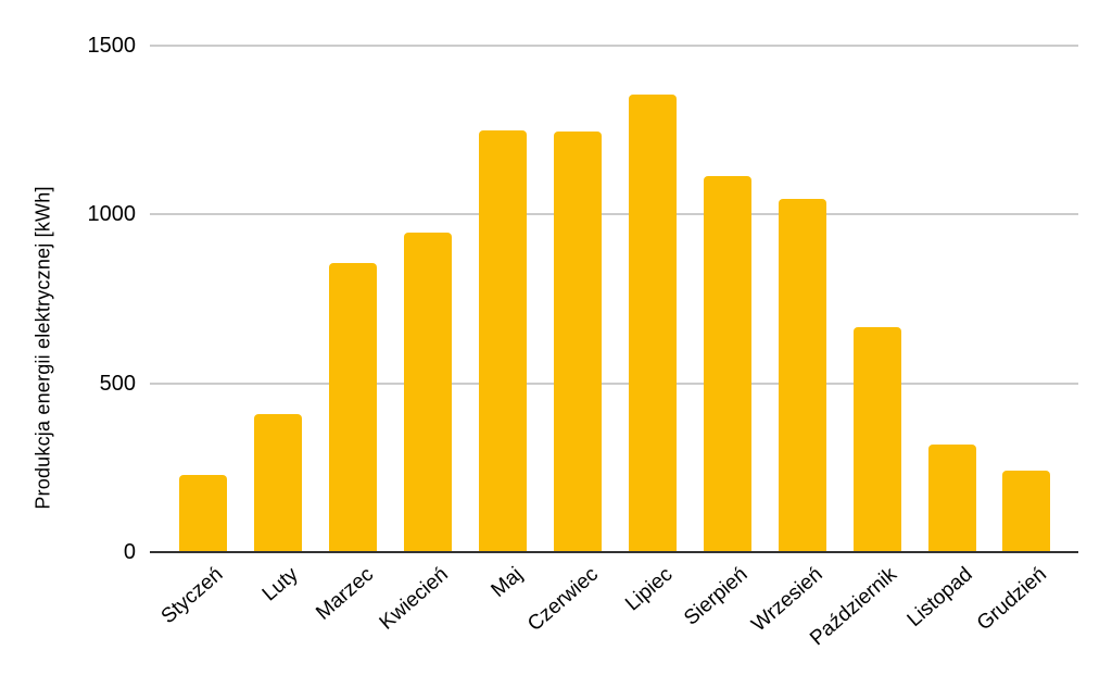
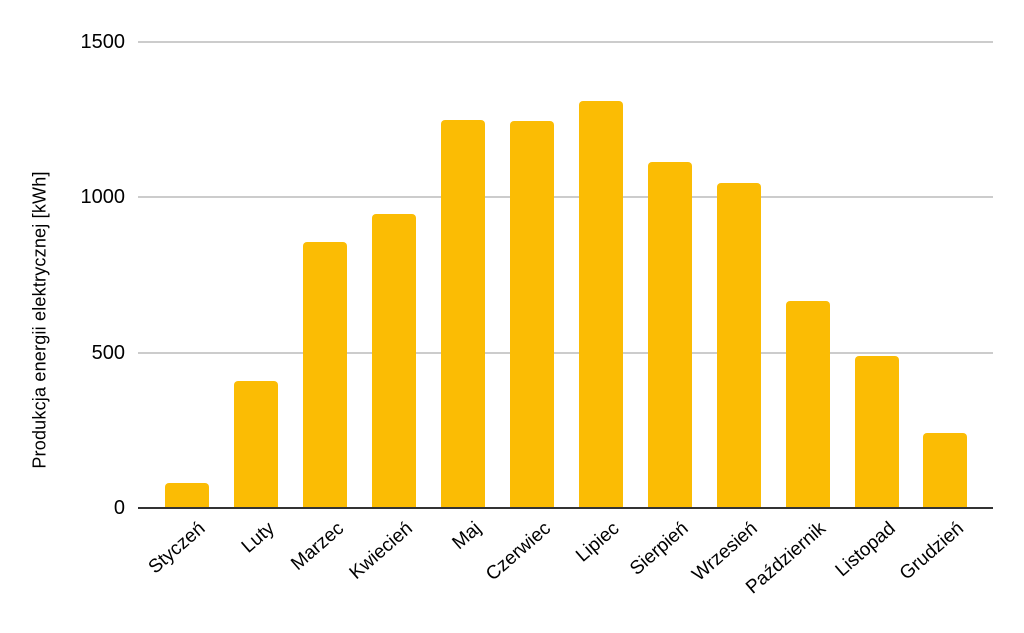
Styczeń: 230 -> 80
Lipiec: 1360 -> 1310
Listopad: 320 -> 490
